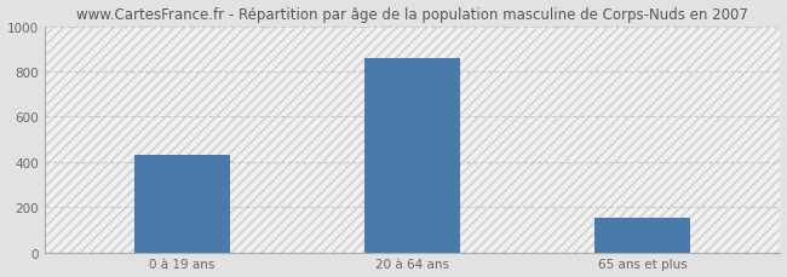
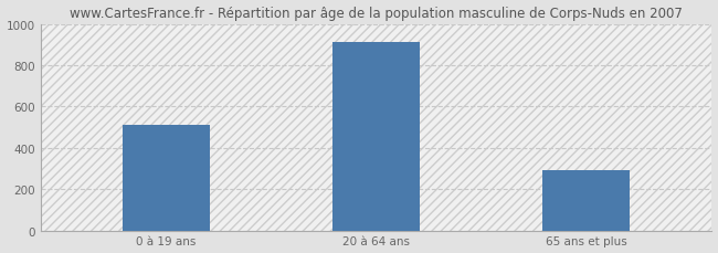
0 à 19 ans: 430 -> 510
20 à 64 ans: 860 -> 910
65 ans et plus: 160 -> 290
